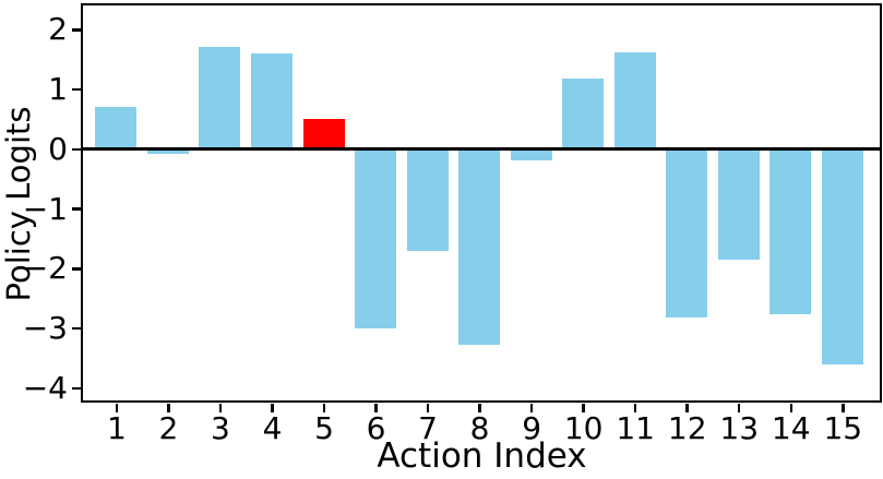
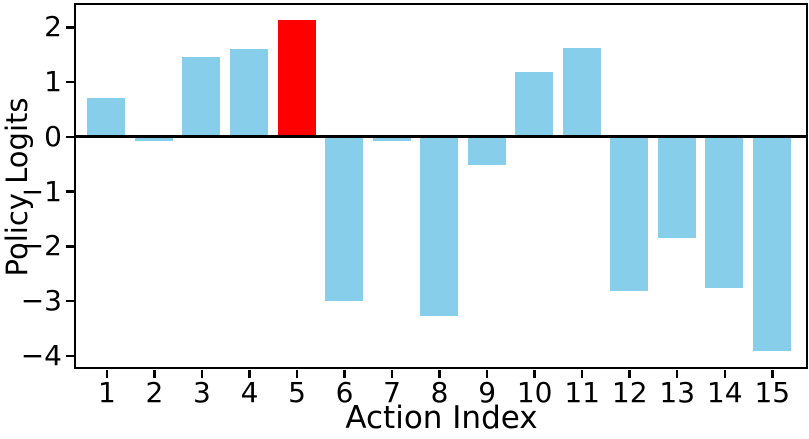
3: 1.7 -> 1.4
5: 0.5 -> 2.1
7: -1.7 -> -0.1
9: -0.2 -> -0.5
15: -3.6 -> -3.9
